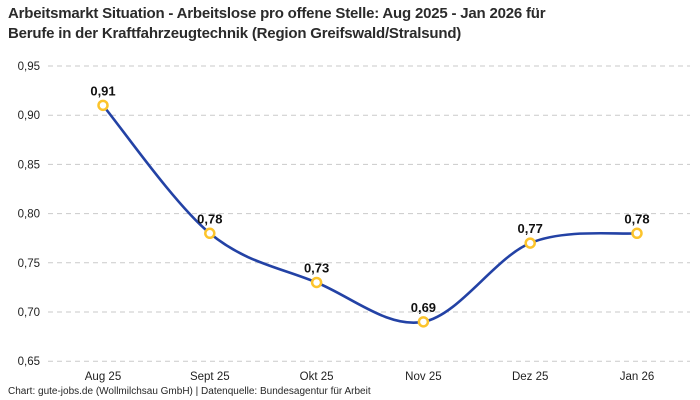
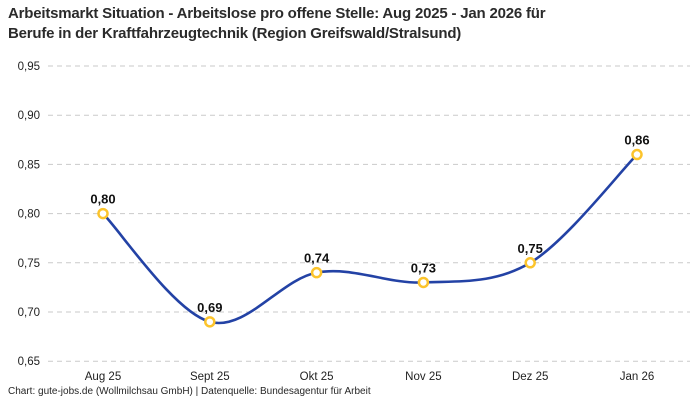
Aug 25: 0,91 -> 0,80
Sept 25: 0,78 -> 0,69
Okt 25: 0,73 -> 0,74
Nov 25: 0,69 -> 0,73
Dez 25: 0,77 -> 0,75
Jan 26: 0,78 -> 0,86
